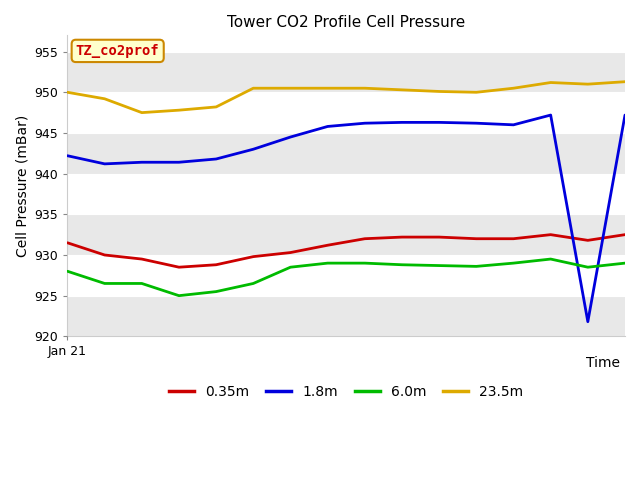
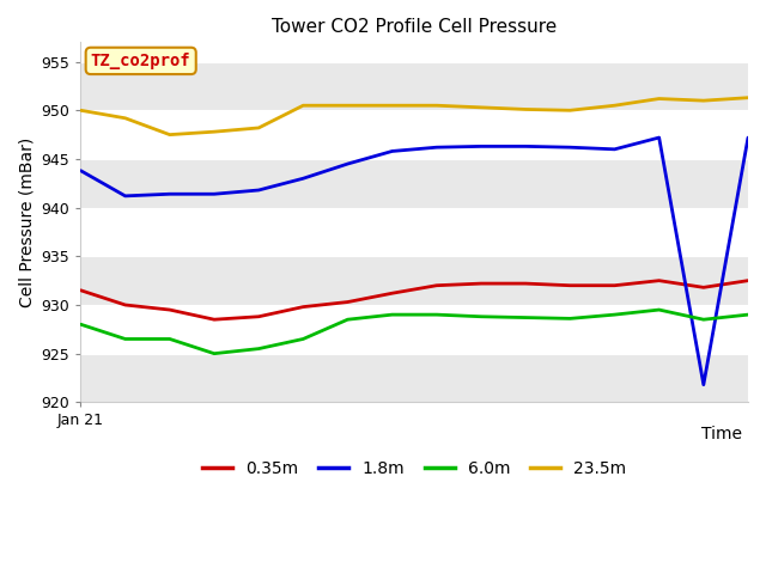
1.8m/Jan 21: 942.2 -> 943.8
